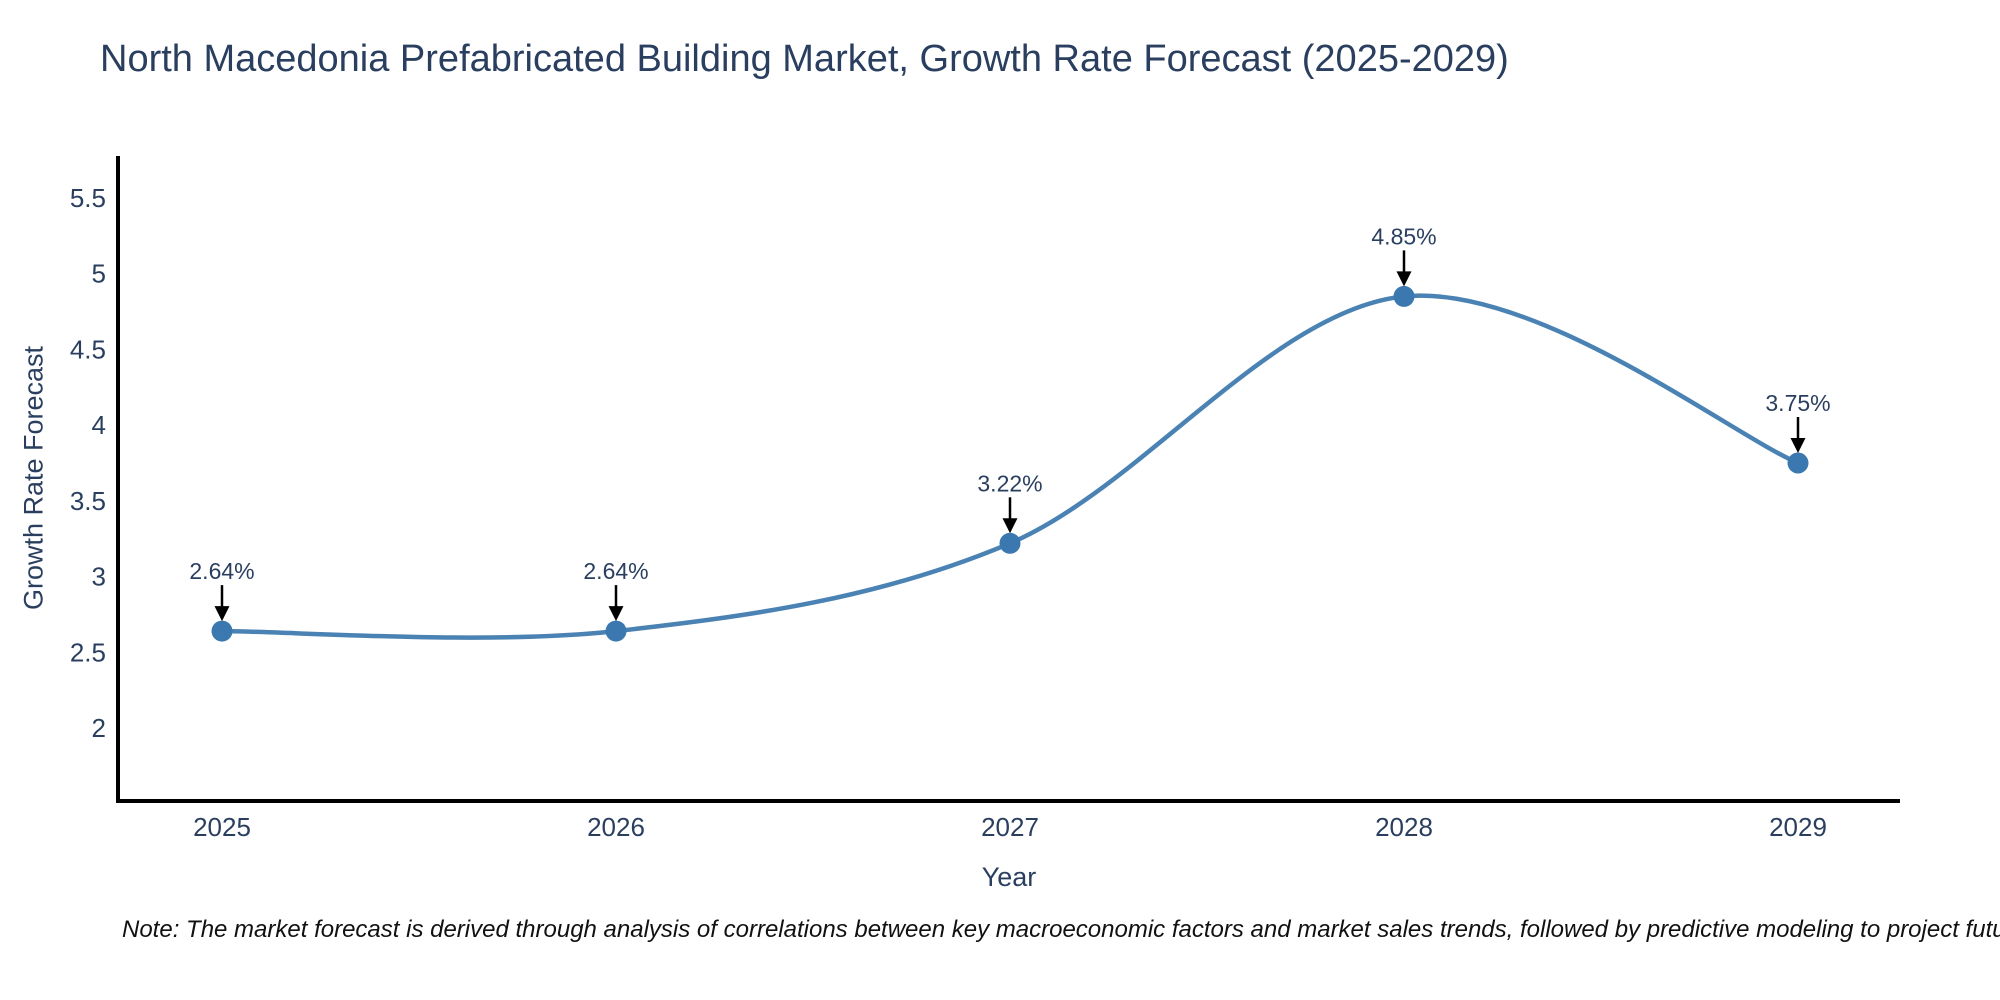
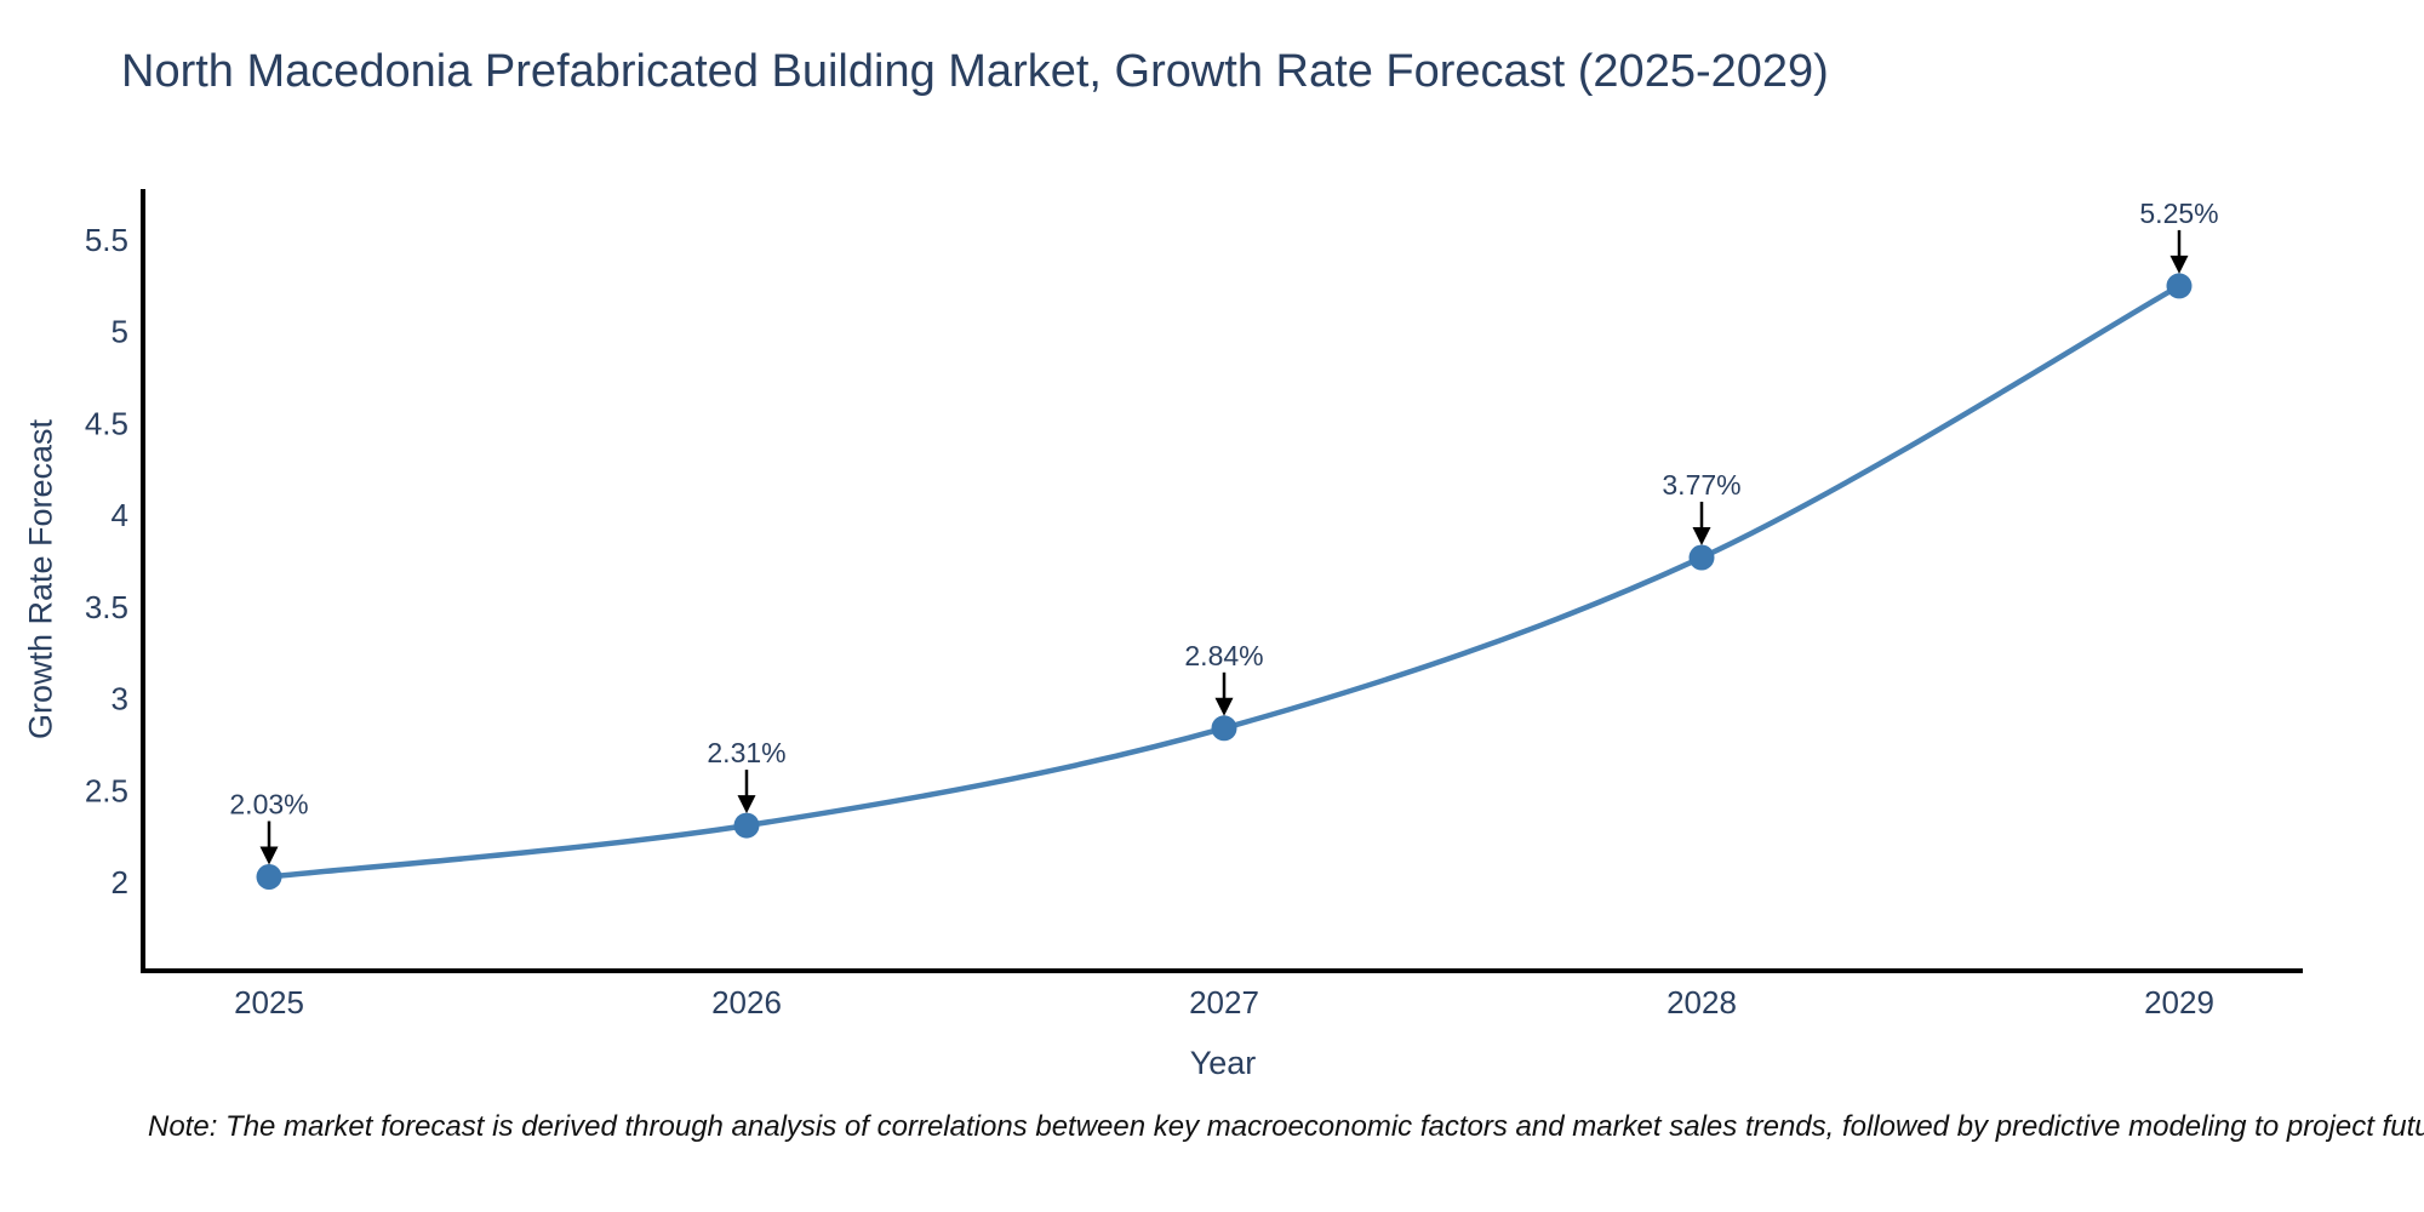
2025: 2.64% -> 2.03%
2026: 2.64% -> 2.31%
2027: 3.22% -> 2.84%
2028: 4.85% -> 3.77%
2029: 3.75% -> 5.25%
